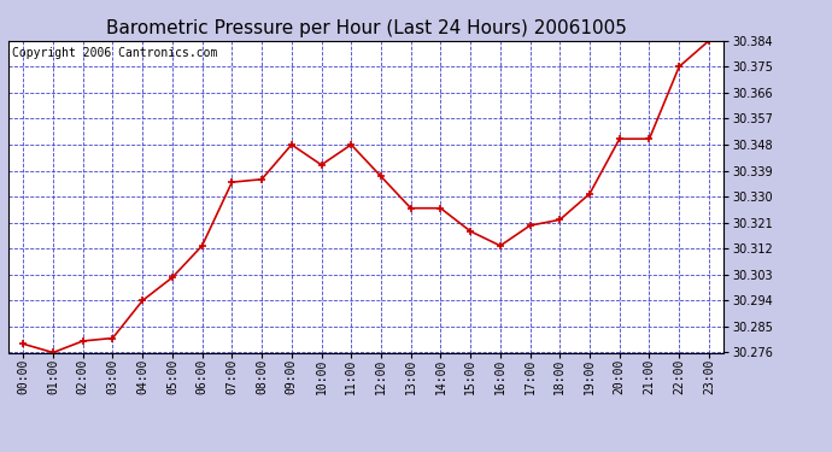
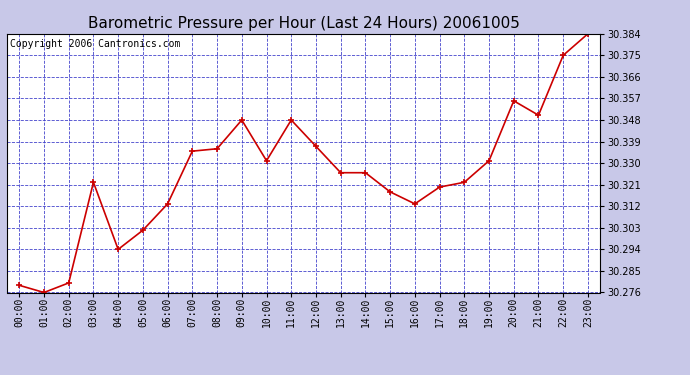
03:00: 30.281 -> 30.322
10:00: 30.341 -> 30.331
20:00: 30.350 -> 30.356
